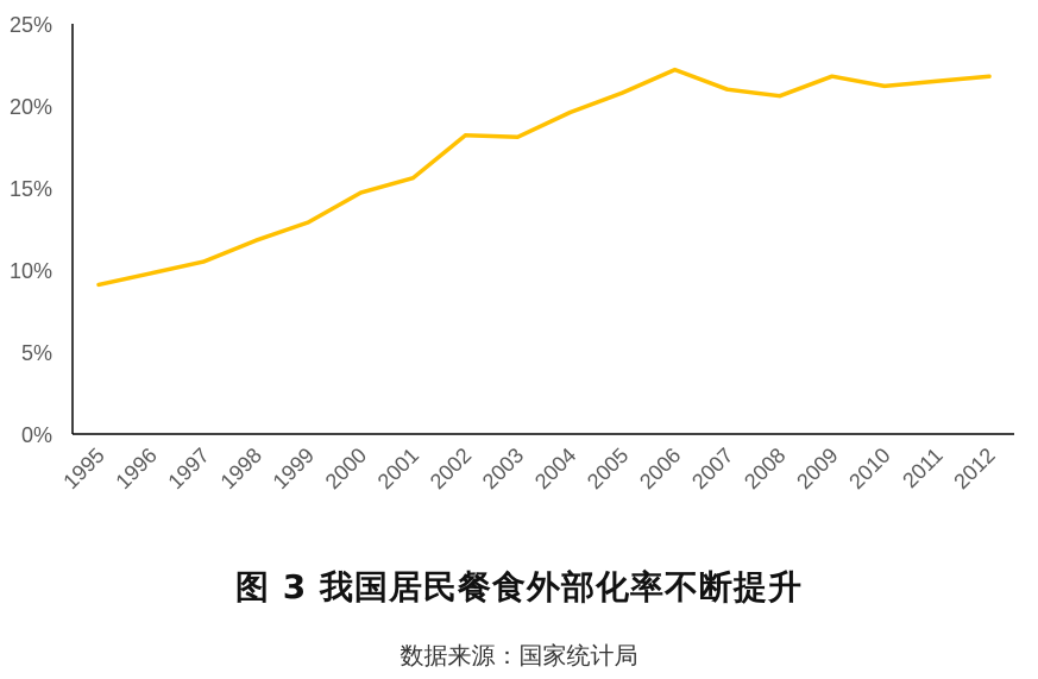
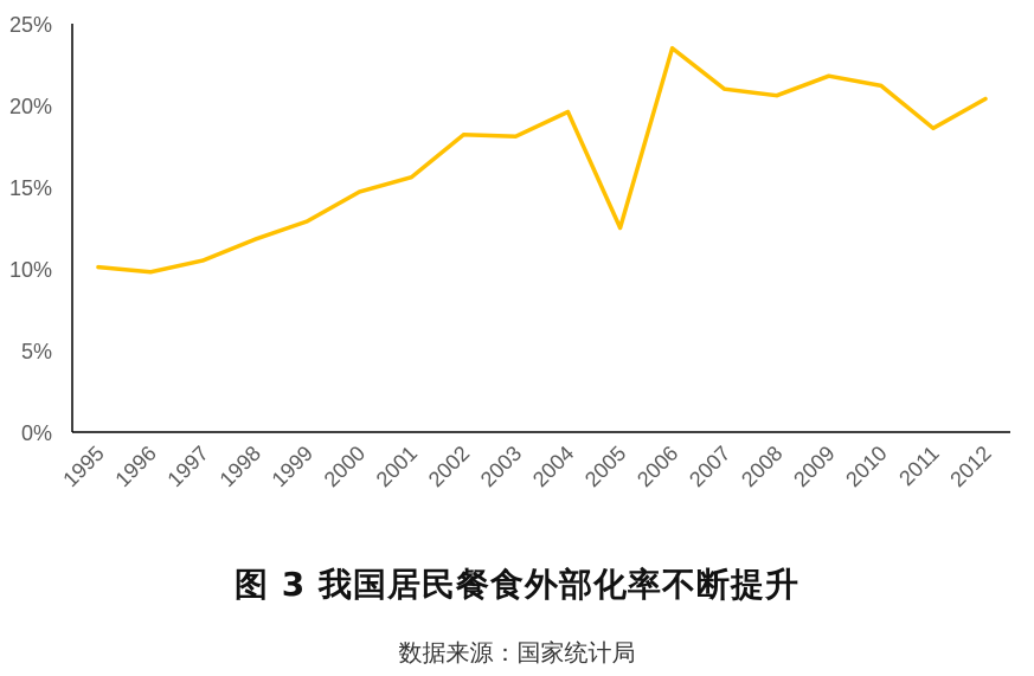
1995: 9.1% -> 10.1%
2005: 20.8% -> 12.5%
2006: 22.2% -> 23.5%
2011: 21.5% -> 18.6%
2012: 21.8% -> 20.4%
